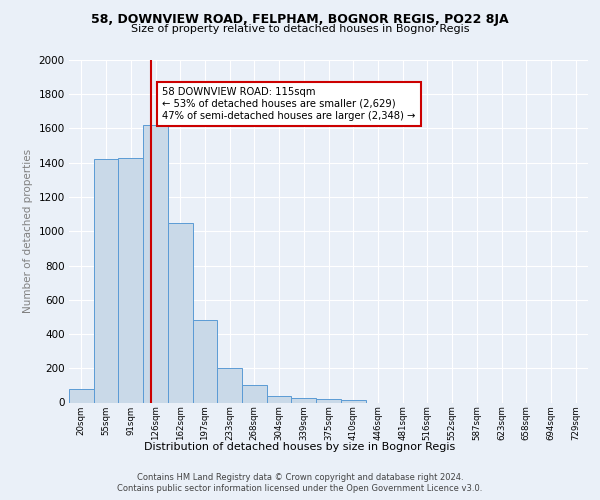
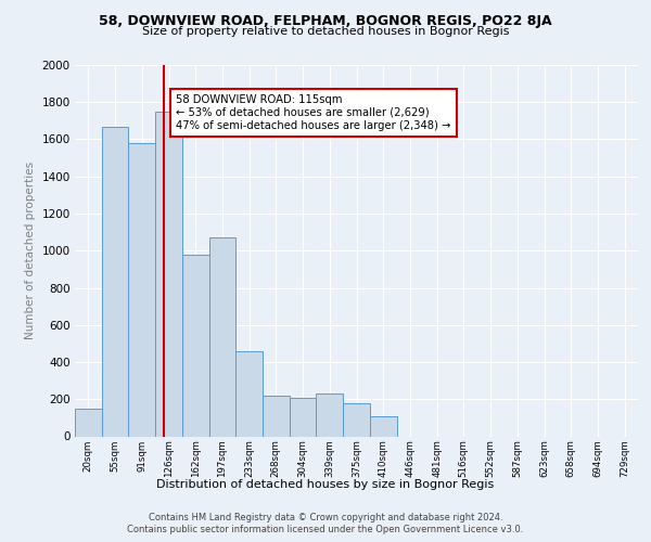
20sqm: 80 -> 150
55sqm: 1420 -> 1670
91sqm: 1430 -> 1580
126sqm: 1620 -> 1750
162sqm: 1050 -> 980
197sqm: 480 -> 1070
233sqm: 200 -> 460
268sqm: 100 -> 220
304sqm: 40 -> 210
339sqm: 20 -> 230
375sqm: 20 -> 180
410sqm: 20 -> 110
